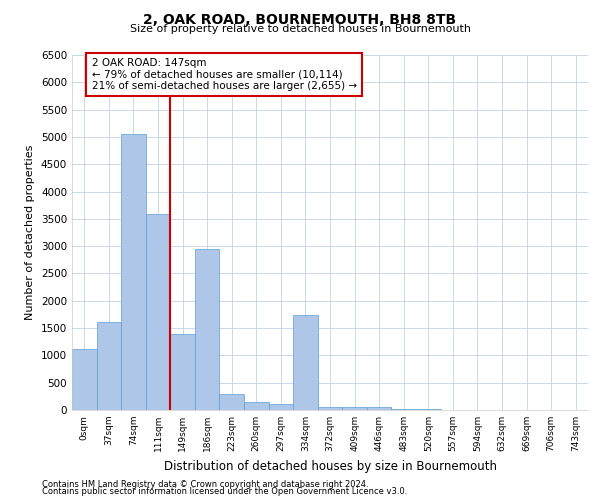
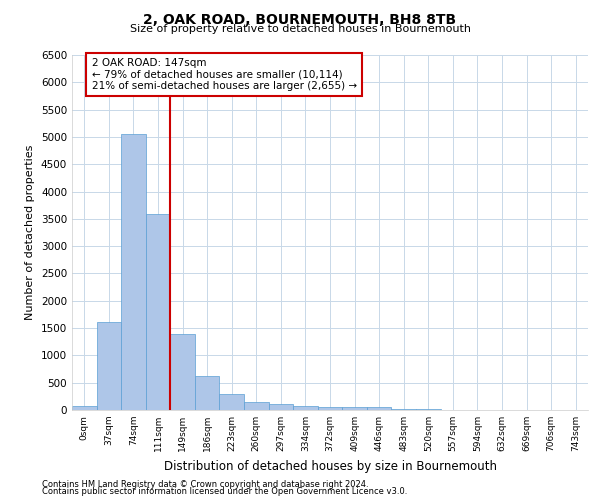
0sqm: 1120 -> 70
186sqm: 2940 -> 620
334sqm: 1740 -> 80
